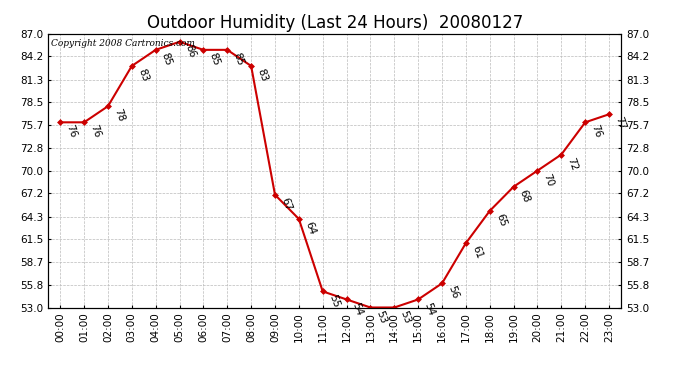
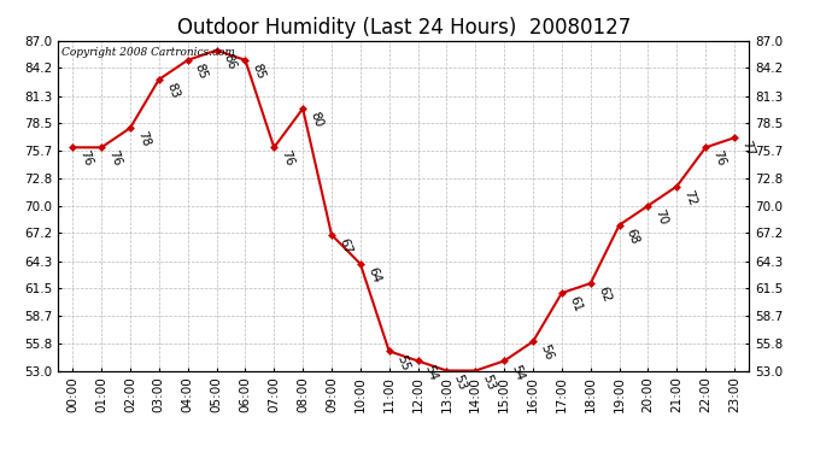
07:00: 85 -> 76
08:00: 83 -> 80
18:00: 65 -> 62
